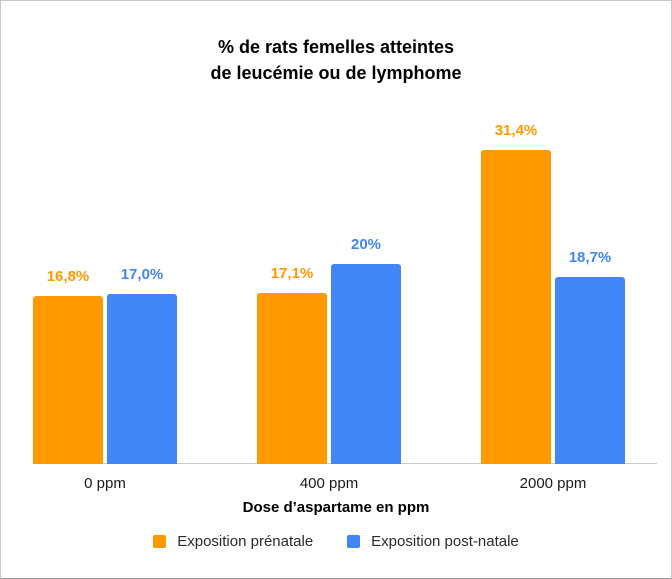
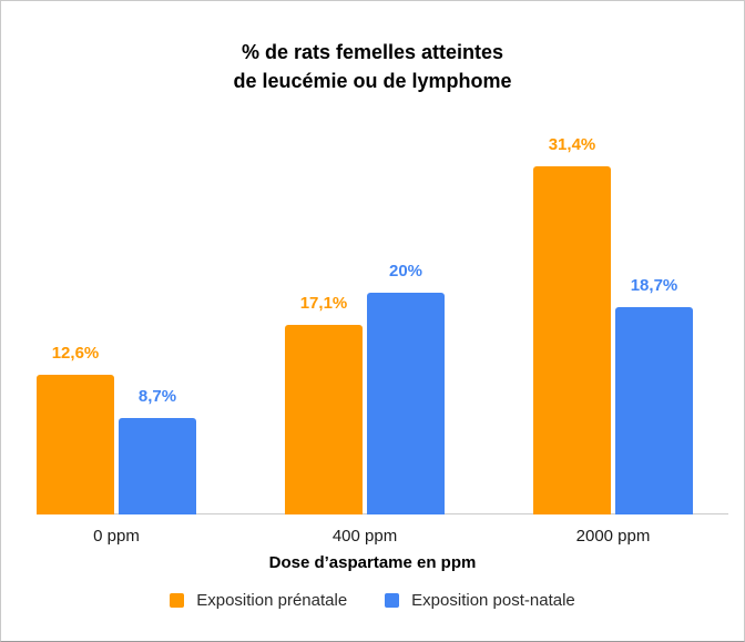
Exposition prénatale/0 ppm: 16,8% -> 12,6%
Exposition post-natale/0 ppm: 17,0% -> 8,7%
